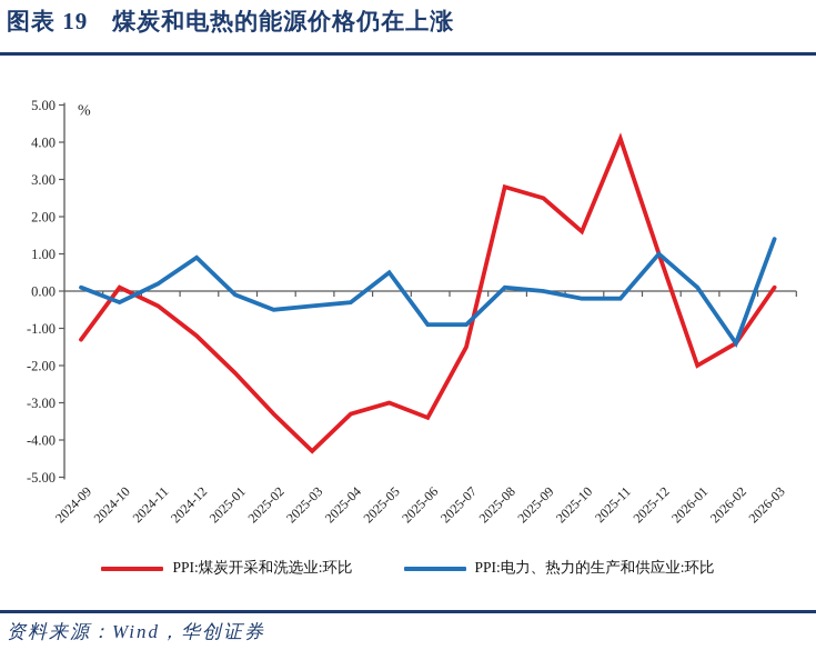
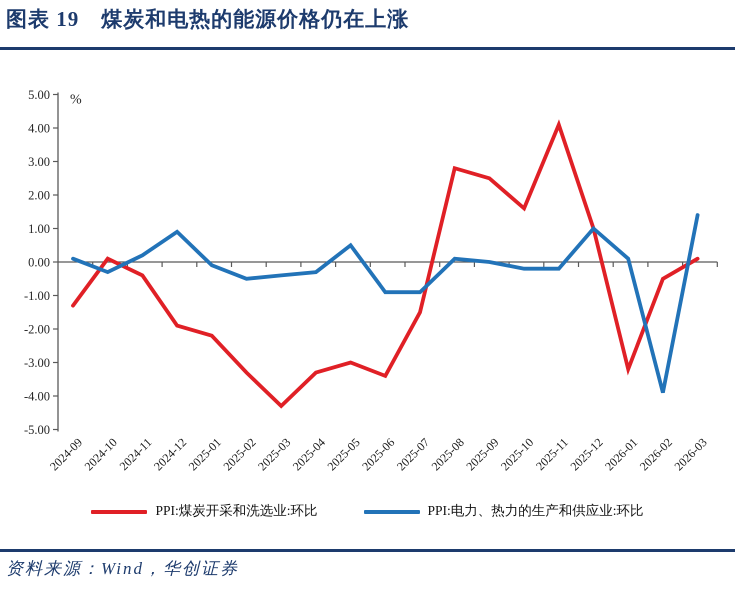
PPI:煤炭开采和洗选业:环比/2024-12: -1.2 -> -1.9
PPI:煤炭开采和洗选业:环比/2026-01: -2.0 -> -3.2
PPI:煤炭开采和洗选业:环比/2026-02: -1.4 -> -0.5
PPI:电力、热力的生产和供应业:环比/2026-02: -1.4 -> -3.9
